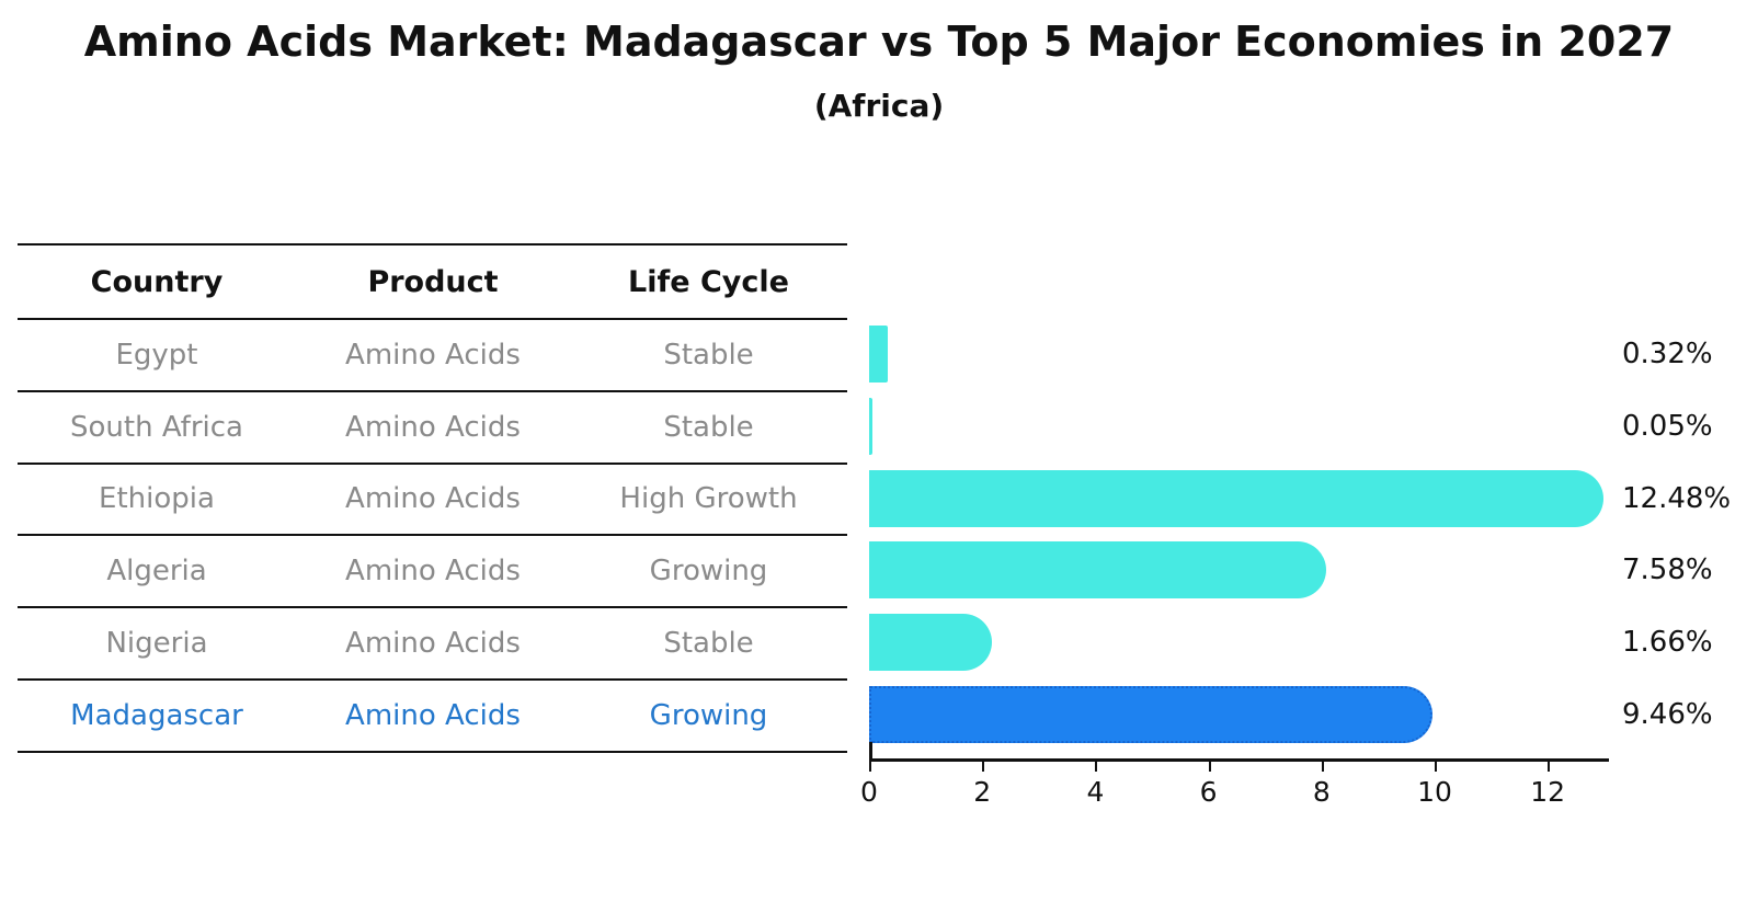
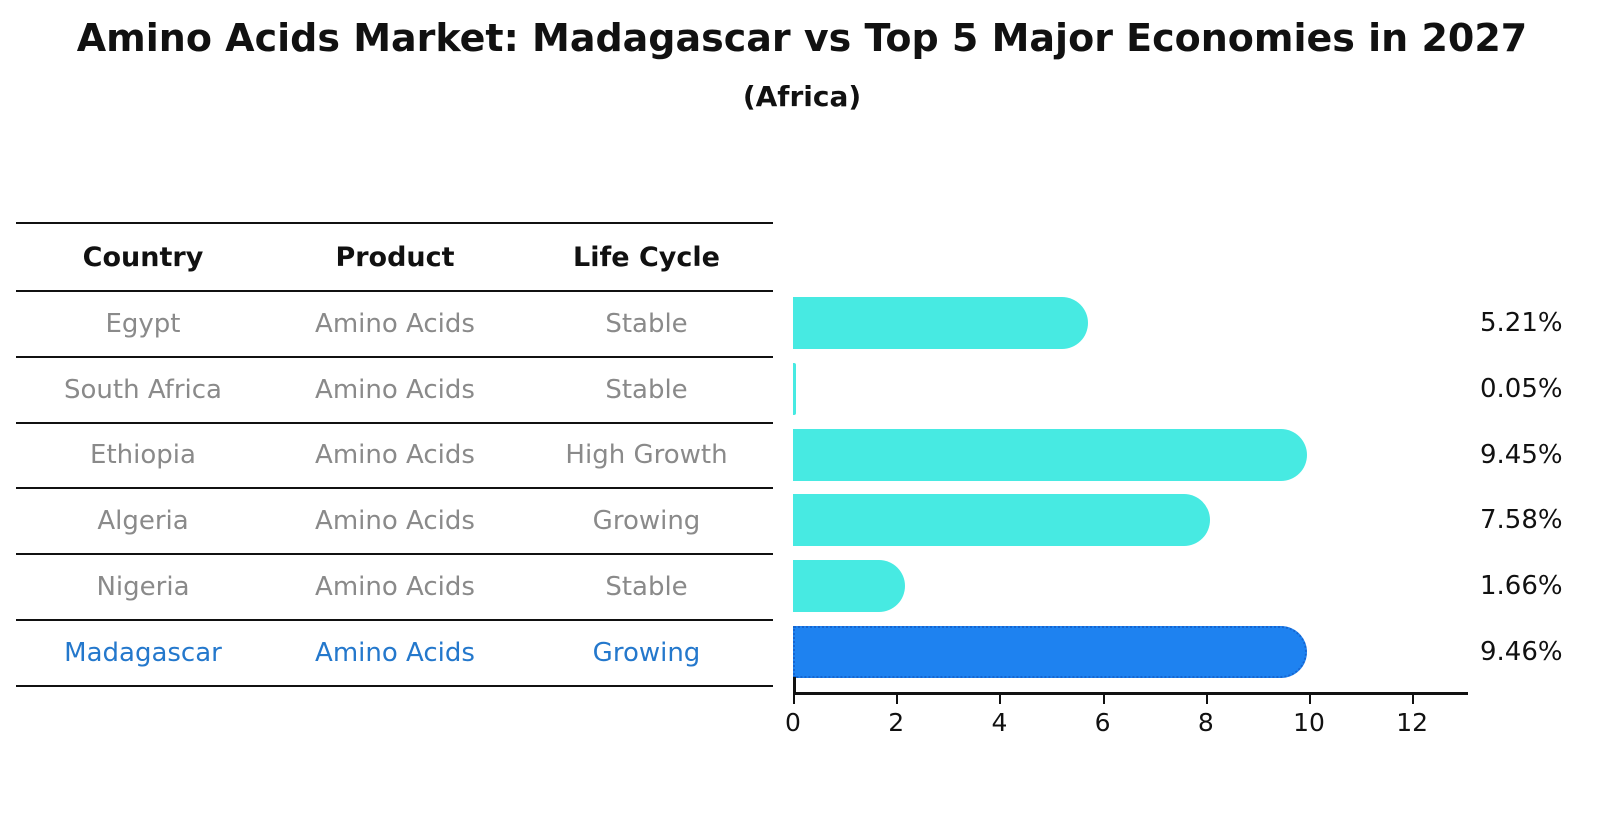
Egypt: 0.32% -> 5.21%
Ethiopia: 12.48% -> 9.45%
